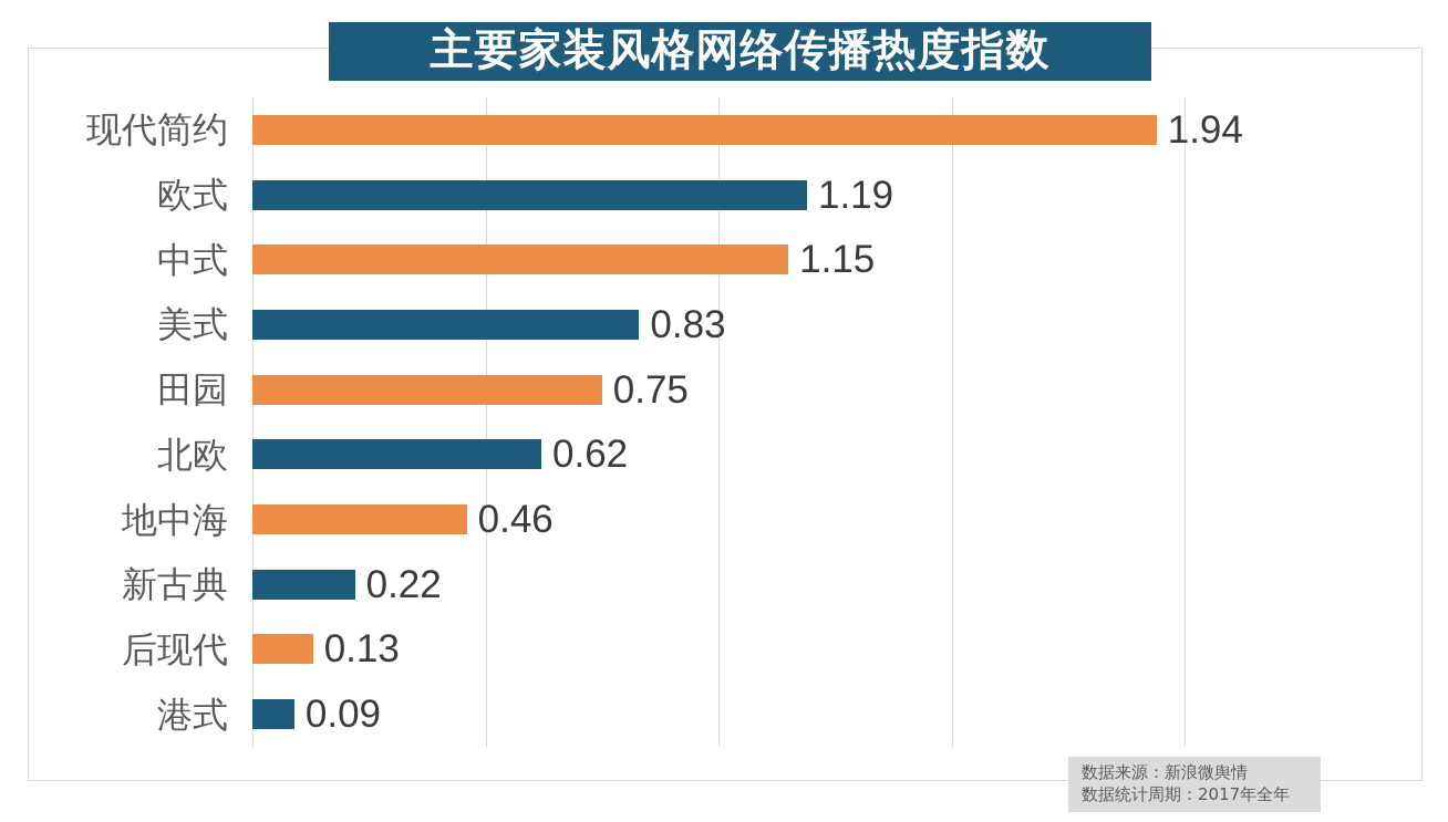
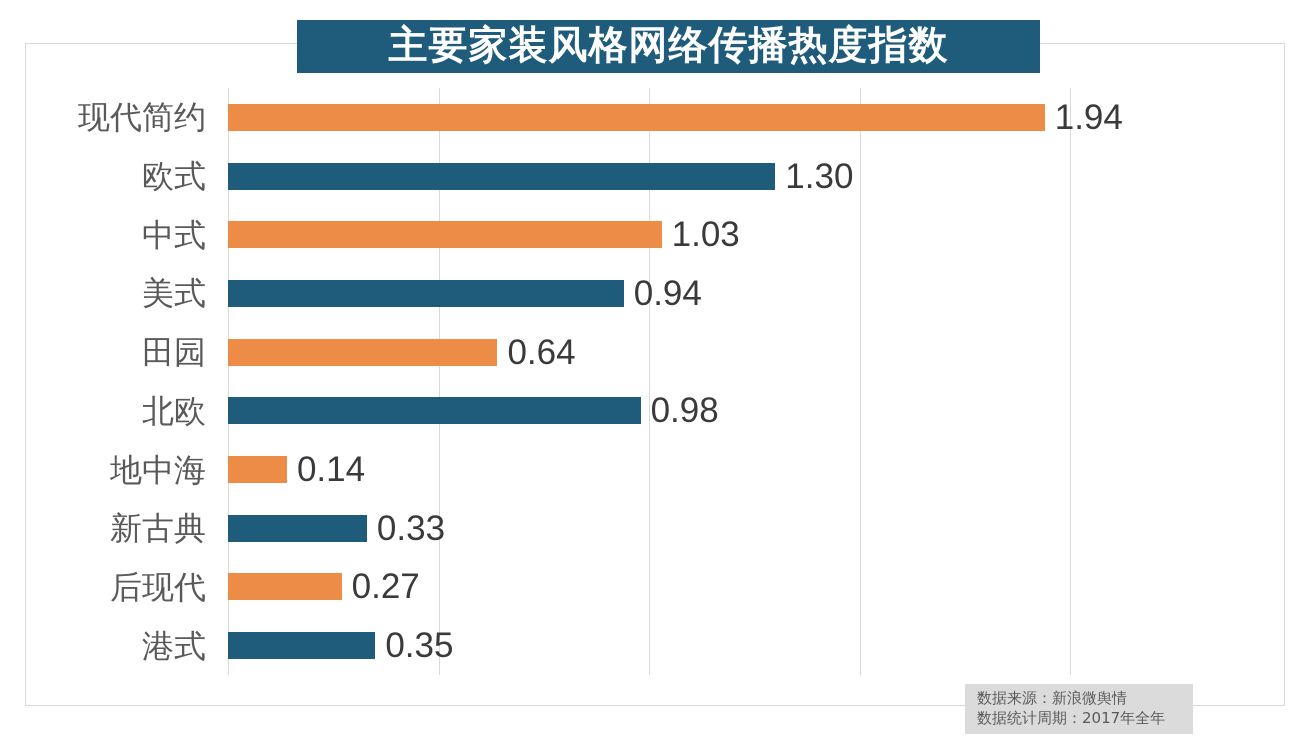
欧式: 1.19 -> 1.30
中式: 1.15 -> 1.03
美式: 0.83 -> 0.94
田园: 0.75 -> 0.64
北欧: 0.62 -> 0.98
地中海: 0.46 -> 0.14
新古典: 0.22 -> 0.33
后现代: 0.13 -> 0.27
港式: 0.09 -> 0.35
